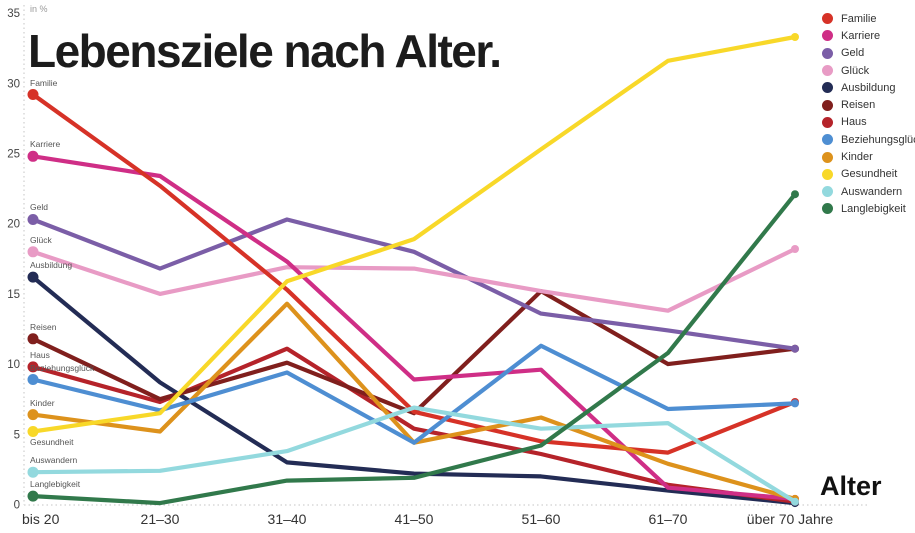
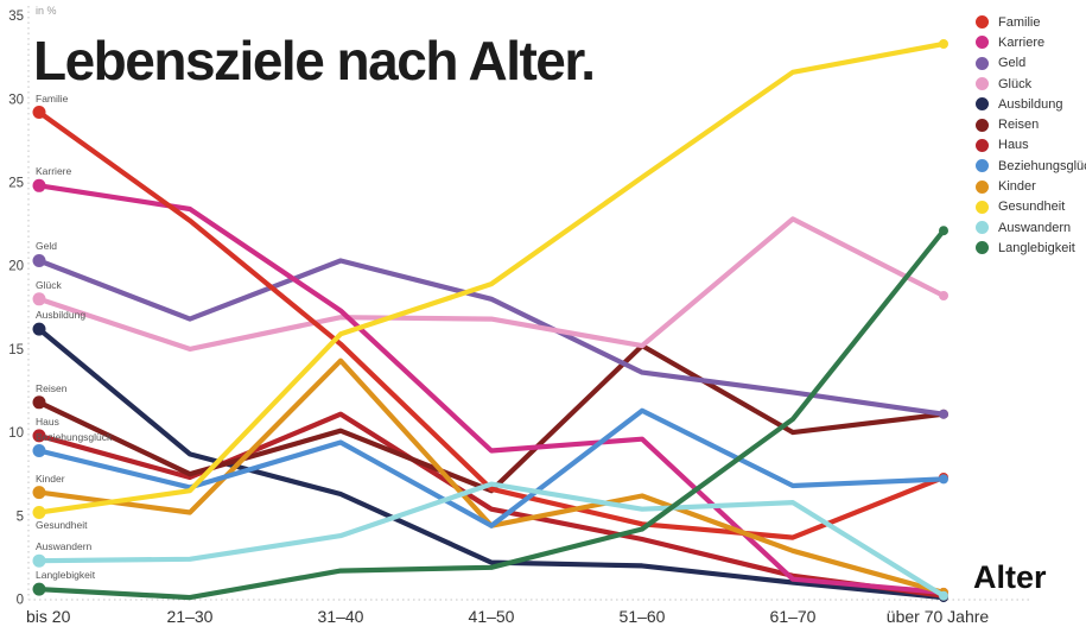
Ausbildung/31–40: 3.0 -> 6.3
Glück/61–70: 13.8 -> 22.8
